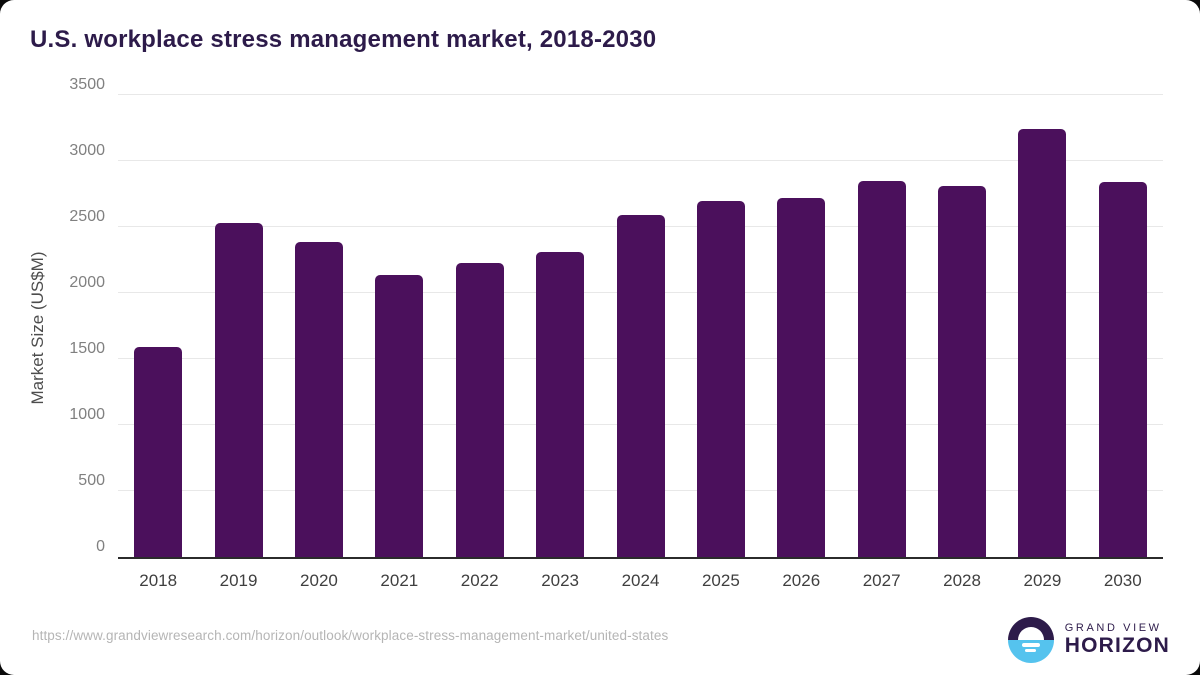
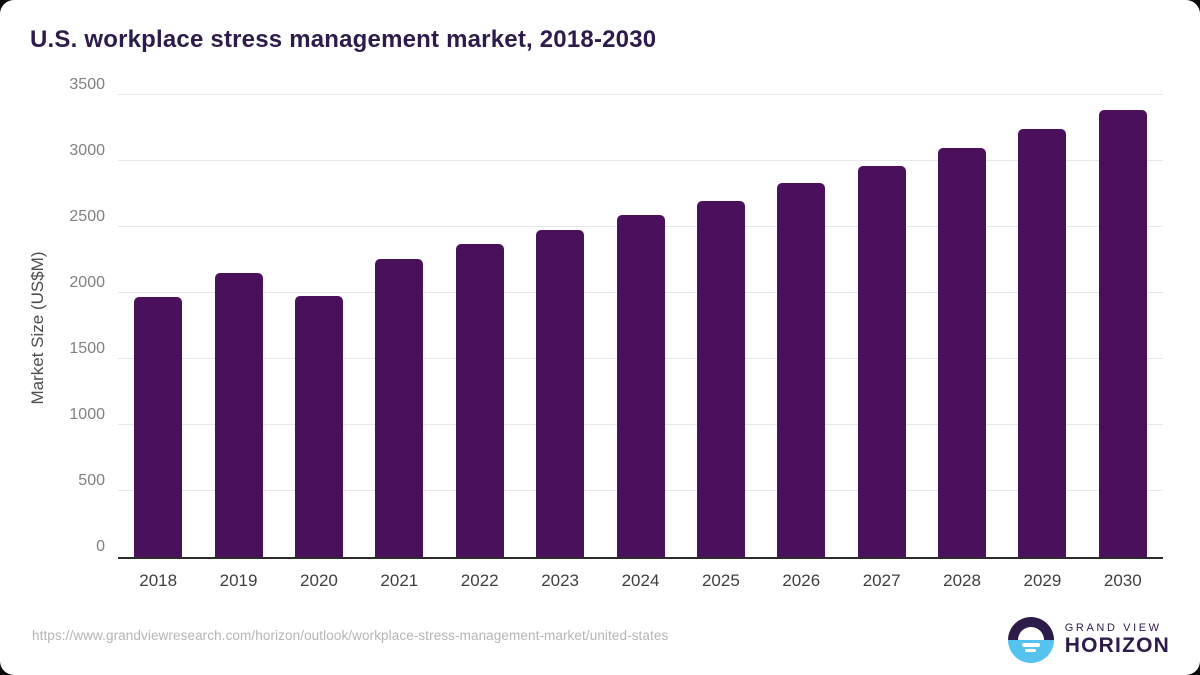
2018: 1590 -> 1970
2019: 2530 -> 2150
2020: 2390 -> 1980
2021: 2140 -> 2260
2022: 2230 -> 2380
2023: 2310 -> 2480
2026: 2720 -> 2830
2027: 2850 -> 2960
2028: 2810 -> 3100
2030: 2840 -> 3390
